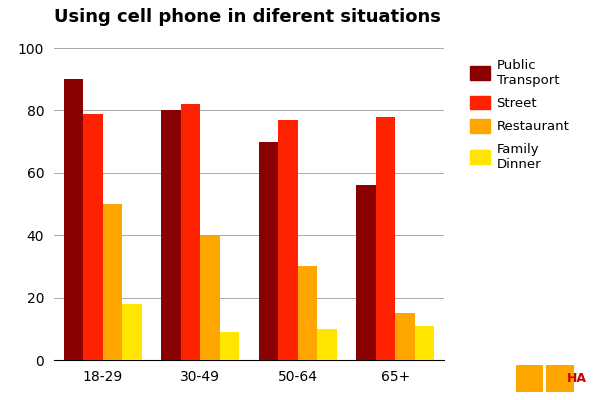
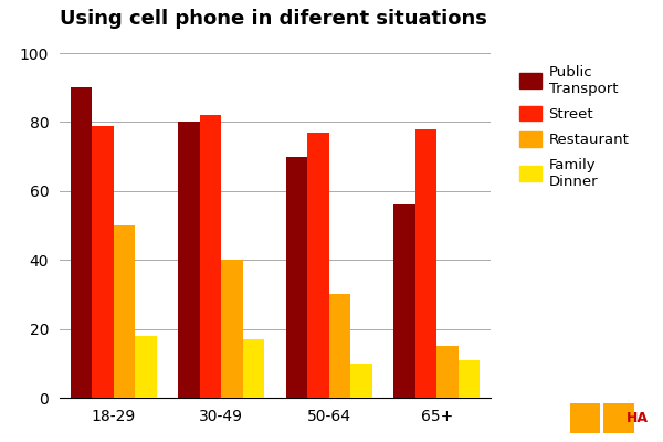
Family Dinner/30-49: 9 -> 17
